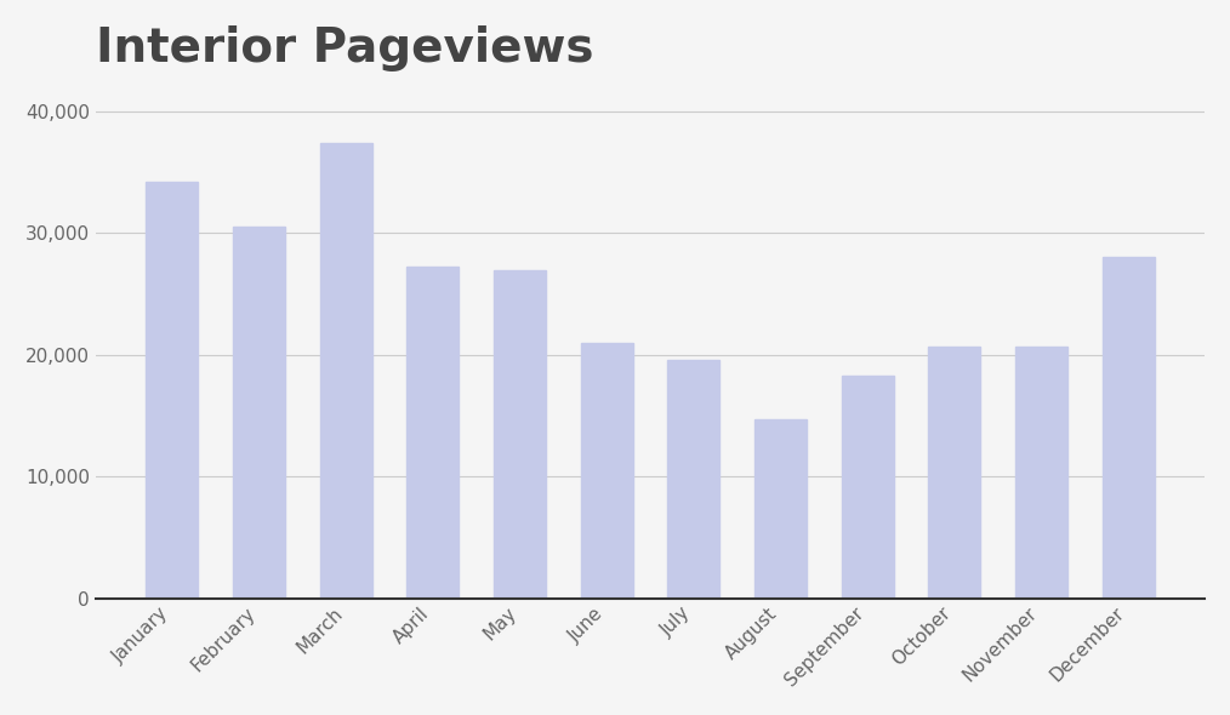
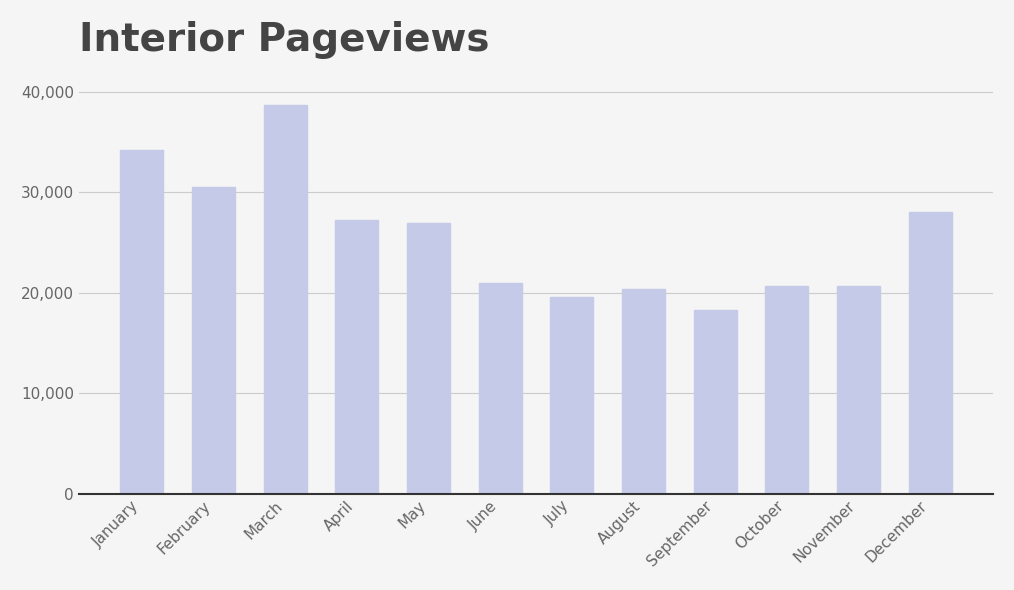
March: 37,400 -> 38,700
August: 14,700 -> 20,400
